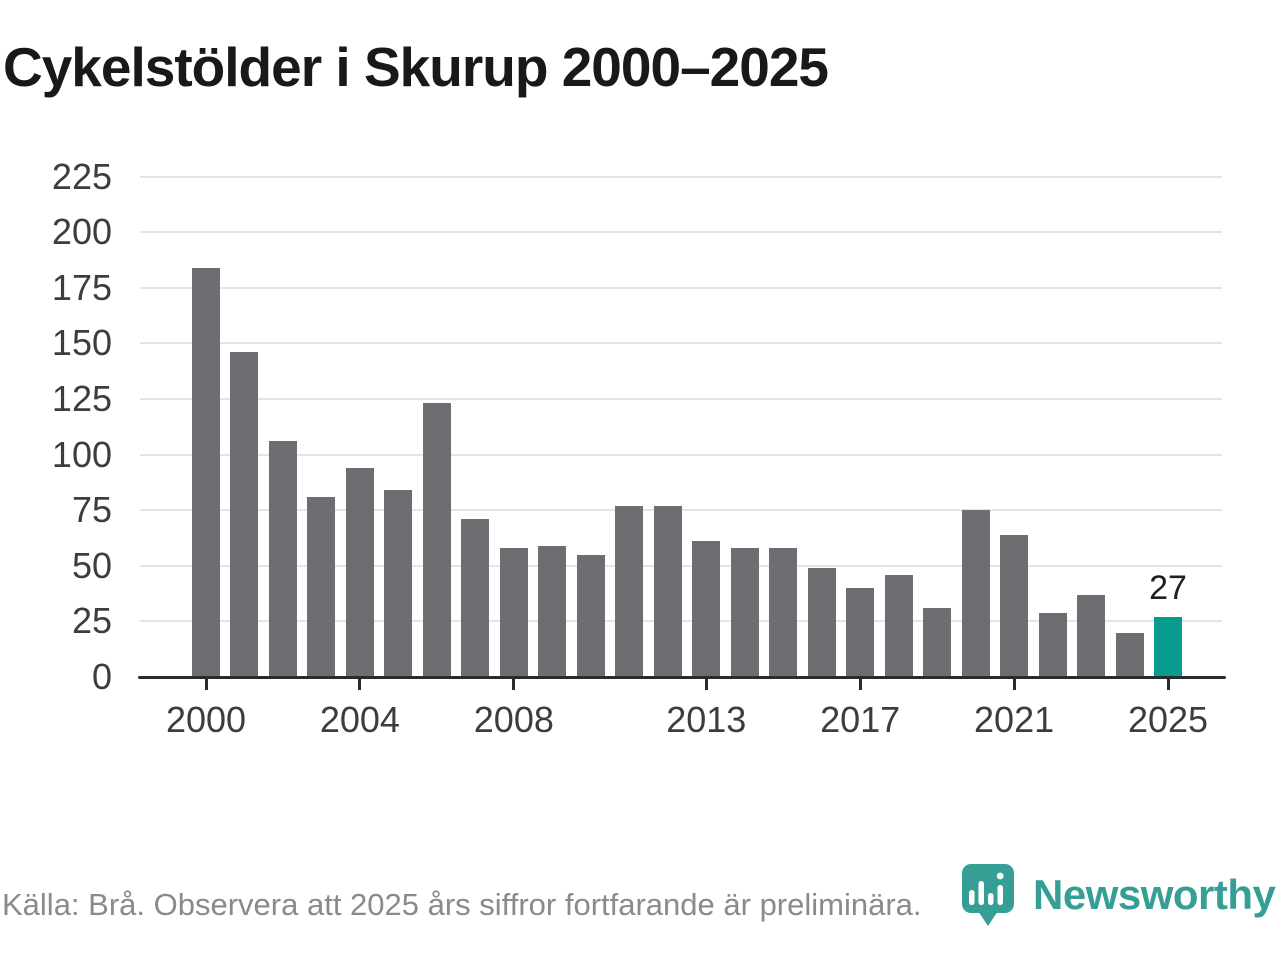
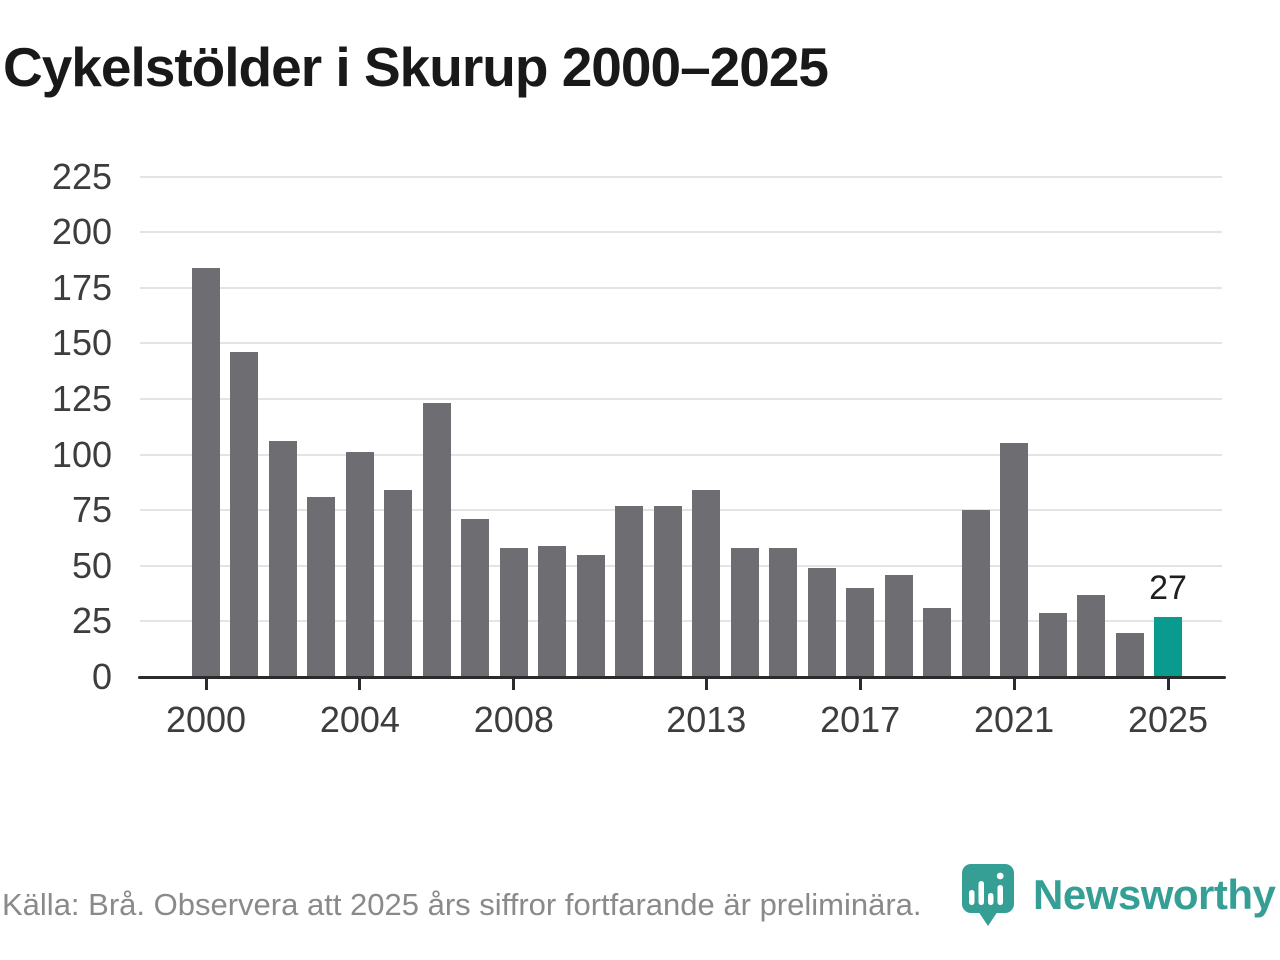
2004: 94 -> 101
2013: 61 -> 84
2021: 64 -> 105
